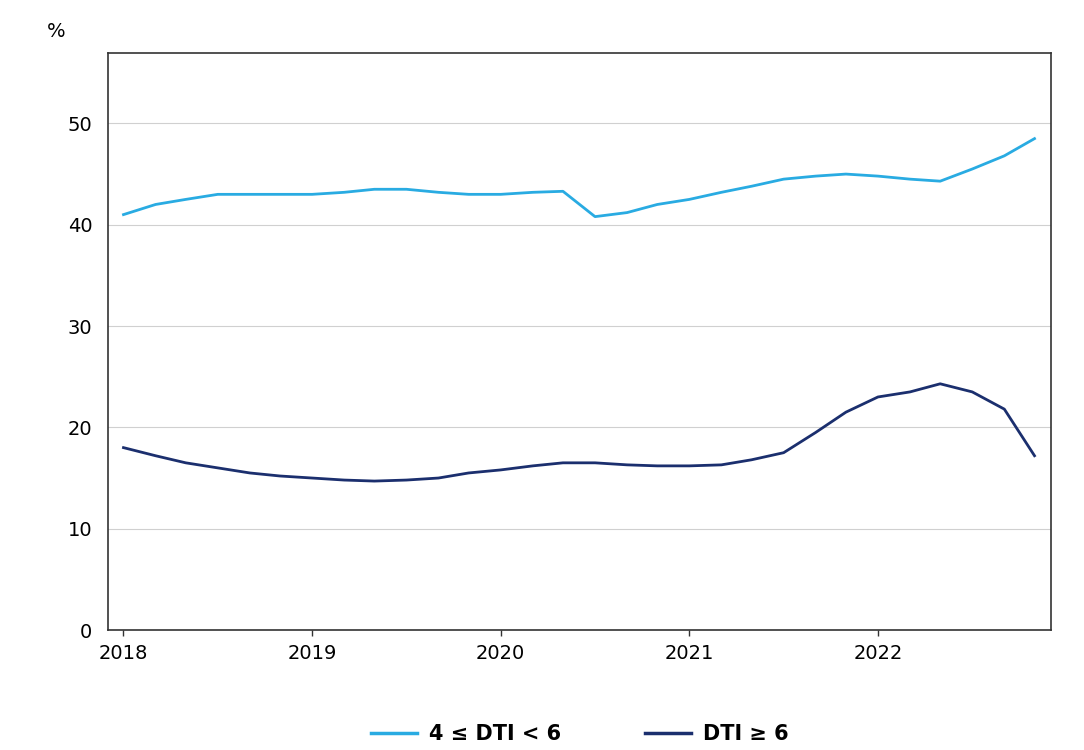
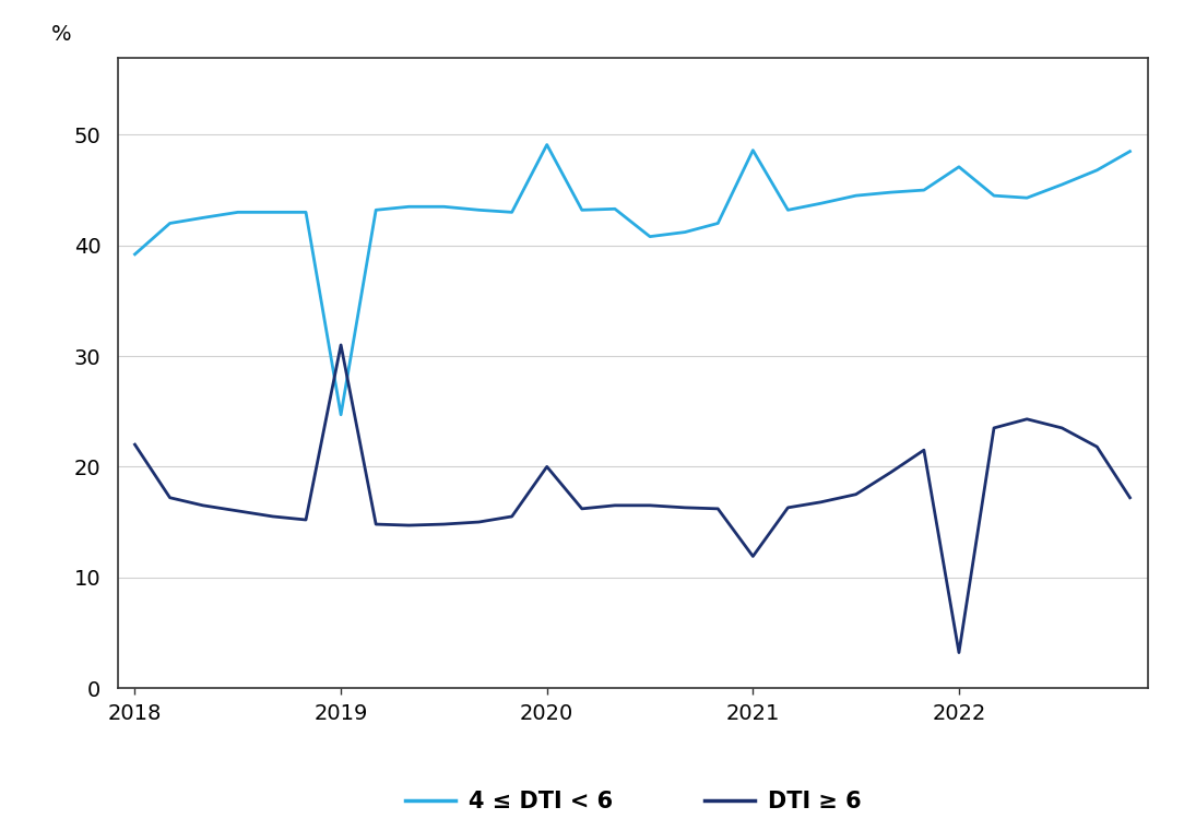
4 ≤ DTI < 6/2018: 41.0 -> 39.2
DTI ≥ 6/2018: 18.0 -> 22.0
4 ≤ DTI < 6/2019: 43.0 -> 24.7
DTI ≥ 6/2019: 15.0 -> 31.0
4 ≤ DTI < 6/2020: 43.0 -> 49.1
DTI ≥ 6/2020: 15.8 -> 20.0
4 ≤ DTI < 6/2021: 42.5 -> 48.6
DTI ≥ 6/2021: 16.2 -> 11.9
4 ≤ DTI < 6/2022: 44.8 -> 47.1
DTI ≥ 6/2022: 23.0 -> 3.2
